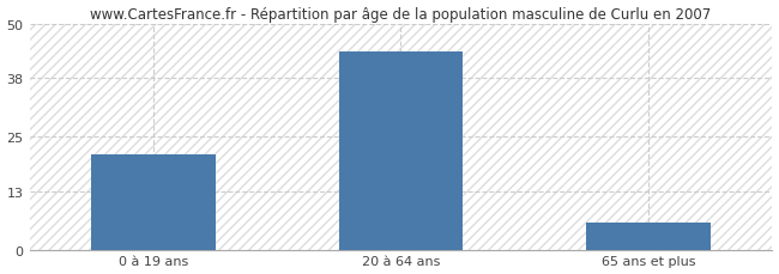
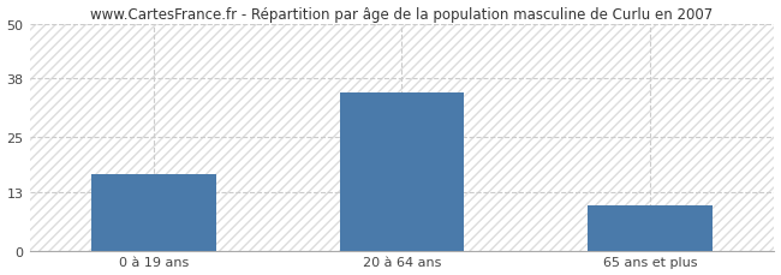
0 à 19 ans: 21 -> 17
20 à 64 ans: 44 -> 35
65 ans et plus: 6 -> 10
